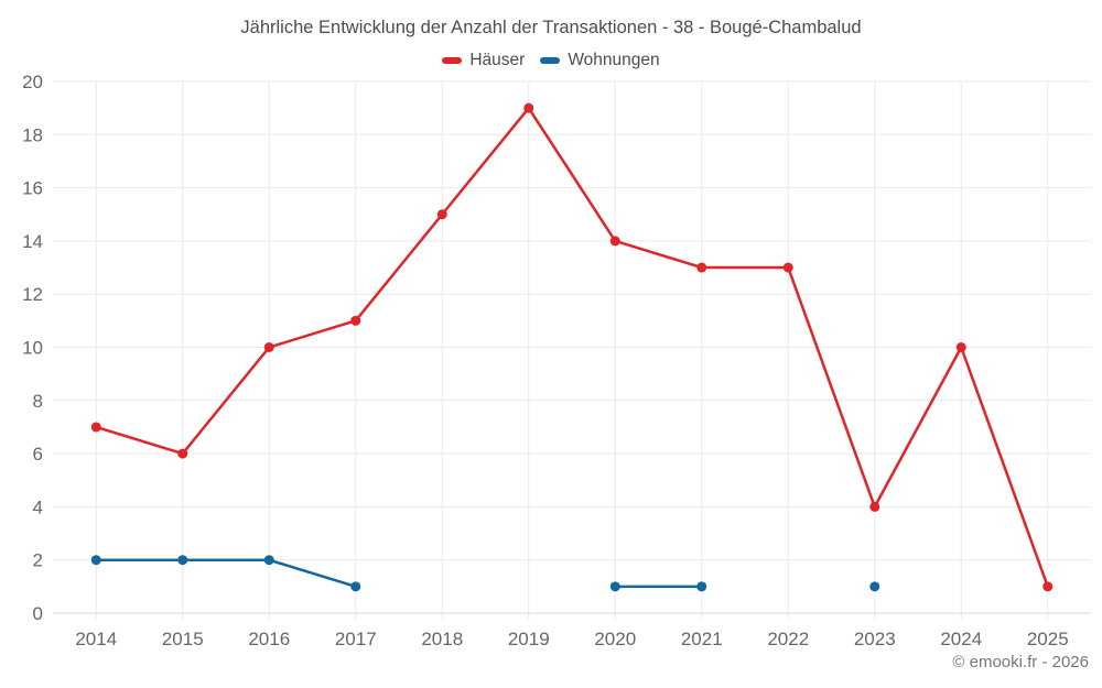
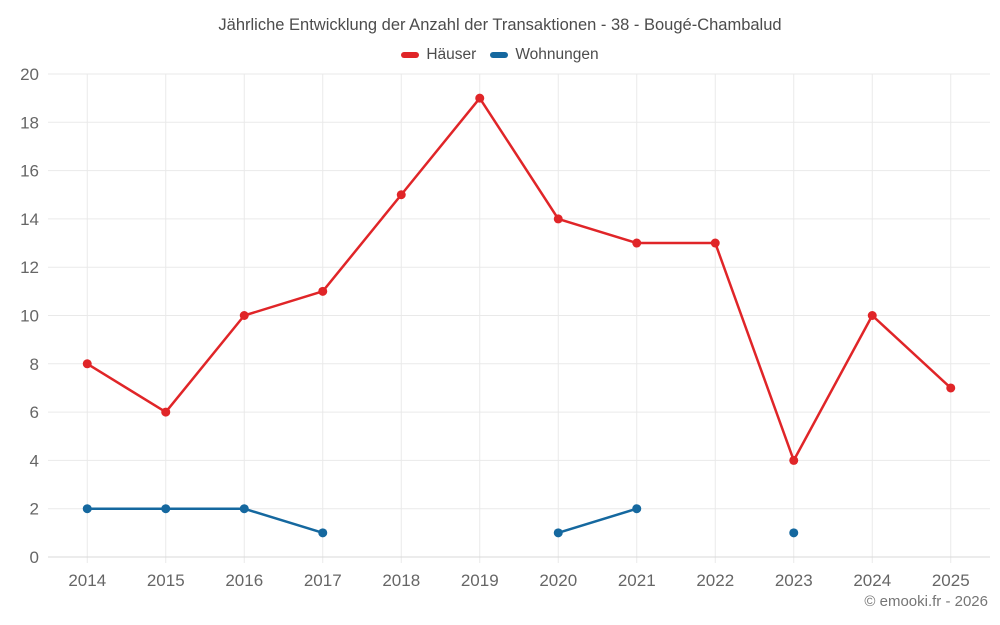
Häuser/2014: 7 -> 8
Wohnungen/2021: 1 -> 2
Häuser/2025: 1 -> 7
